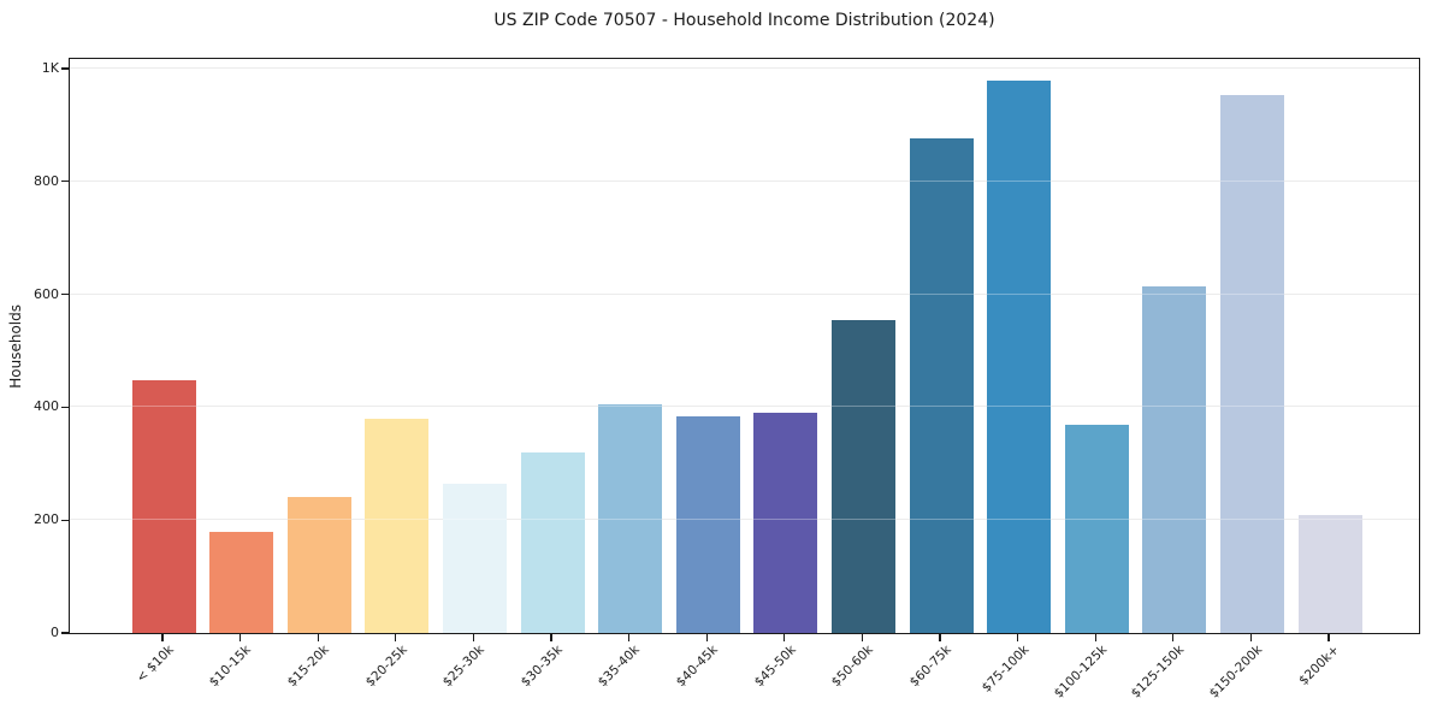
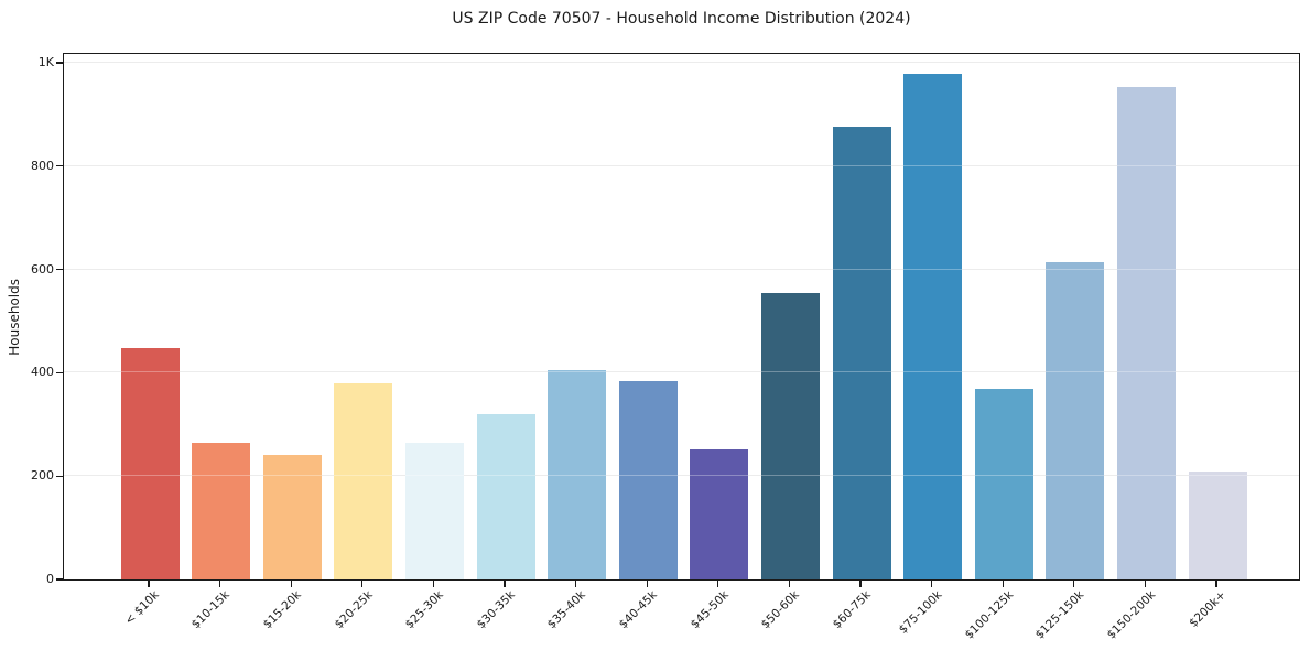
$10-15k: 180 -> 260
$45-50k: 390 -> 250
